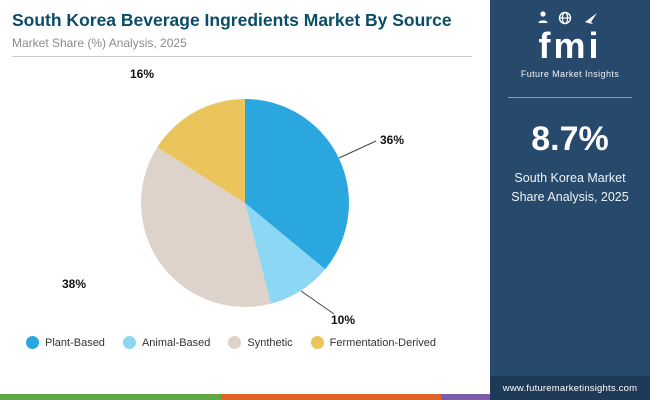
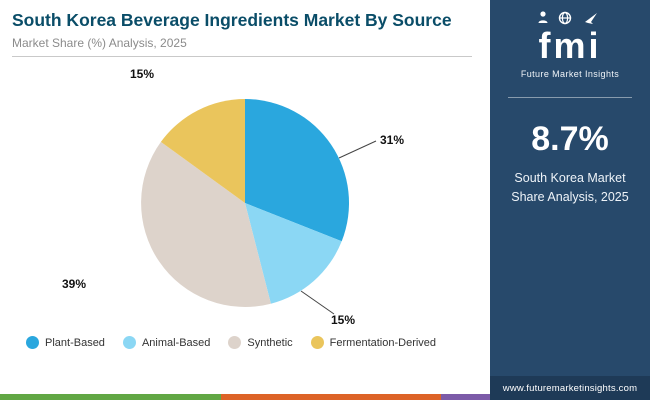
Plant-Based: 36% -> 31%
Animal-Based: 10% -> 15%
Synthetic: 38% -> 39%
Fermentation-Derived: 16% -> 15%
